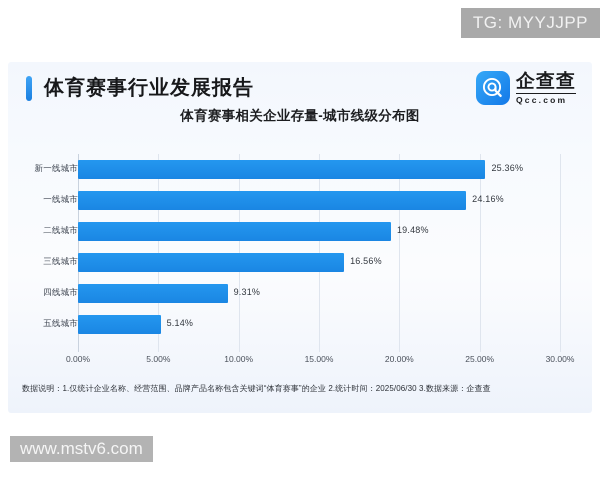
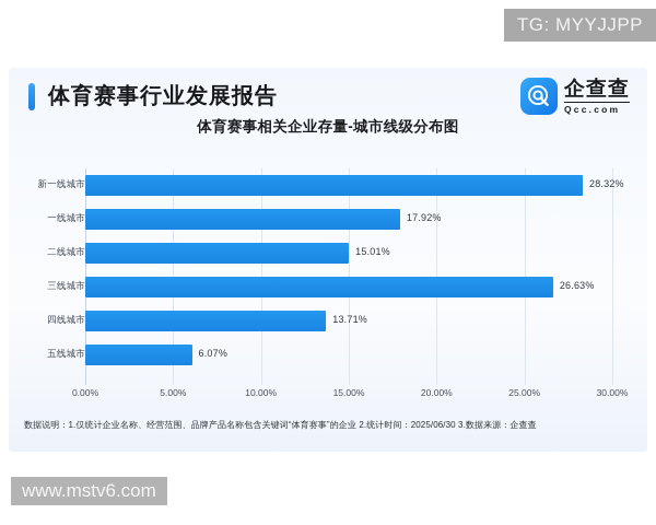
新一线城市: 25.36% -> 28.32%
一线城市: 24.16% -> 17.92%
二线城市: 19.48% -> 15.01%
三线城市: 16.56% -> 26.63%
四线城市: 9.31% -> 13.71%
五线城市: 5.14% -> 6.07%
